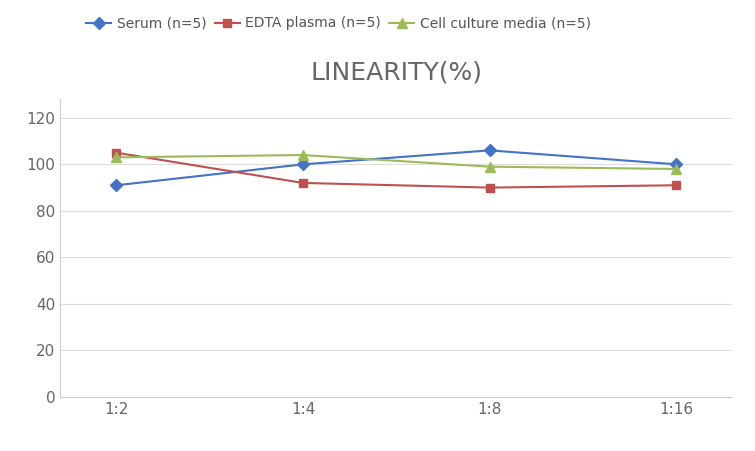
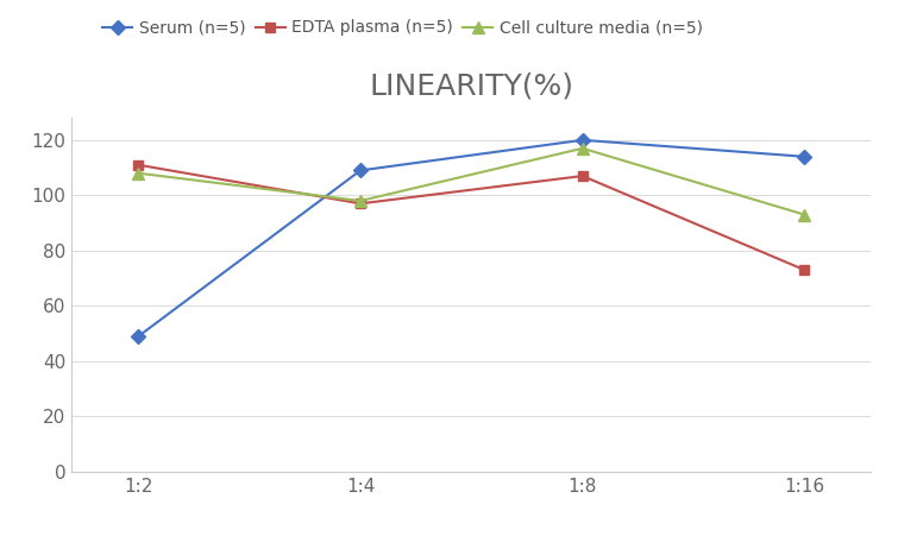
Serum (n=5)/1:2: 91 -> 49
EDTA plasma (n=5)/1:2: 105 -> 111
Cell culture media (n=5)/1:2: 103 -> 108
Serum (n=5)/1:4: 100 -> 109
EDTA plasma (n=5)/1:4: 92 -> 97
Cell culture media (n=5)/1:4: 104 -> 98
Serum (n=5)/1:8: 106 -> 120
EDTA plasma (n=5)/1:8: 90 -> 107
Cell culture media (n=5)/1:8: 99 -> 117
Serum (n=5)/1:16: 100 -> 114
EDTA plasma (n=5)/1:16: 91 -> 73
Cell culture media (n=5)/1:16: 98 -> 93
